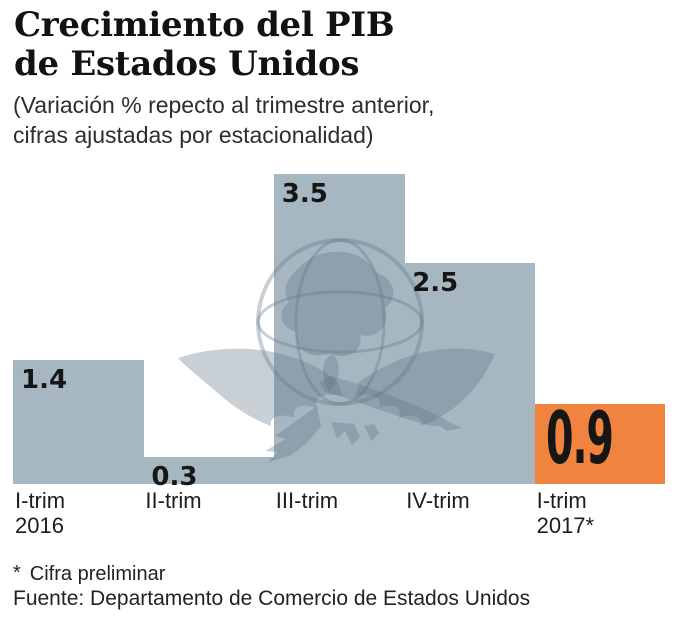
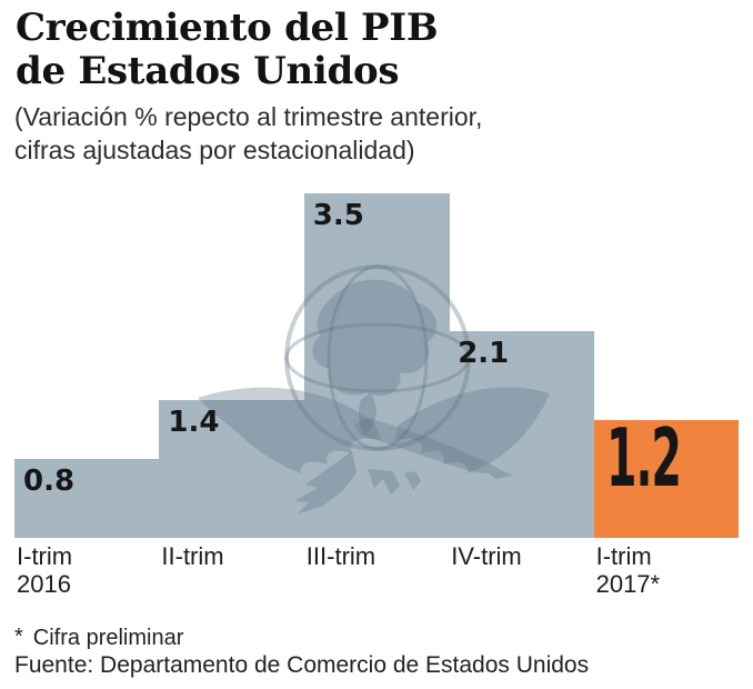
I-trim 2016: 1.4 -> 0.8
II-trim: 0.3 -> 1.4
IV-trim: 2.5 -> 2.1
I-trim 2017*: 0.9 -> 1.2
